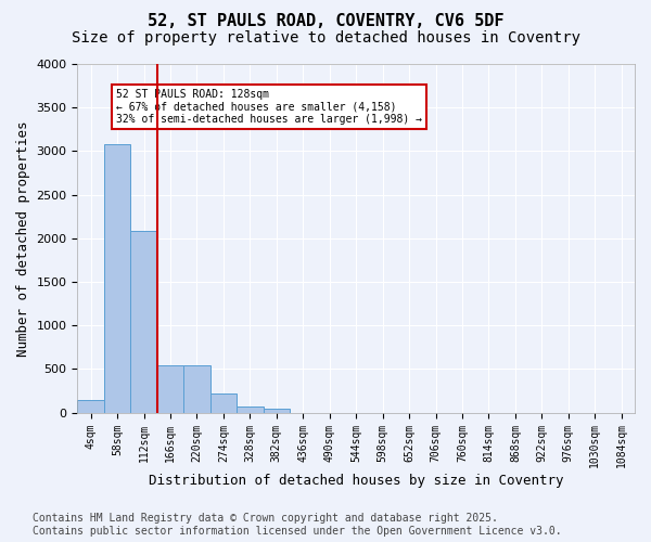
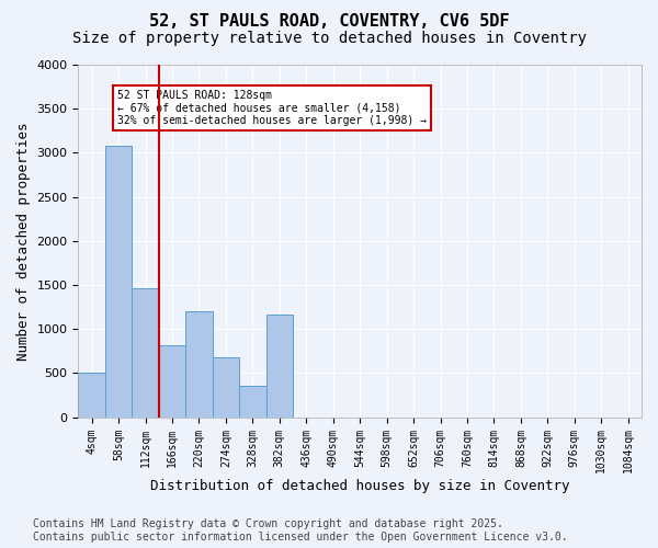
4sqm: 150 -> 500
112sqm: 2080 -> 1460
166sqm: 540 -> 820
220sqm: 540 -> 1200
274sqm: 220 -> 680
328sqm: 70 -> 360
382sqm: 40 -> 1160
